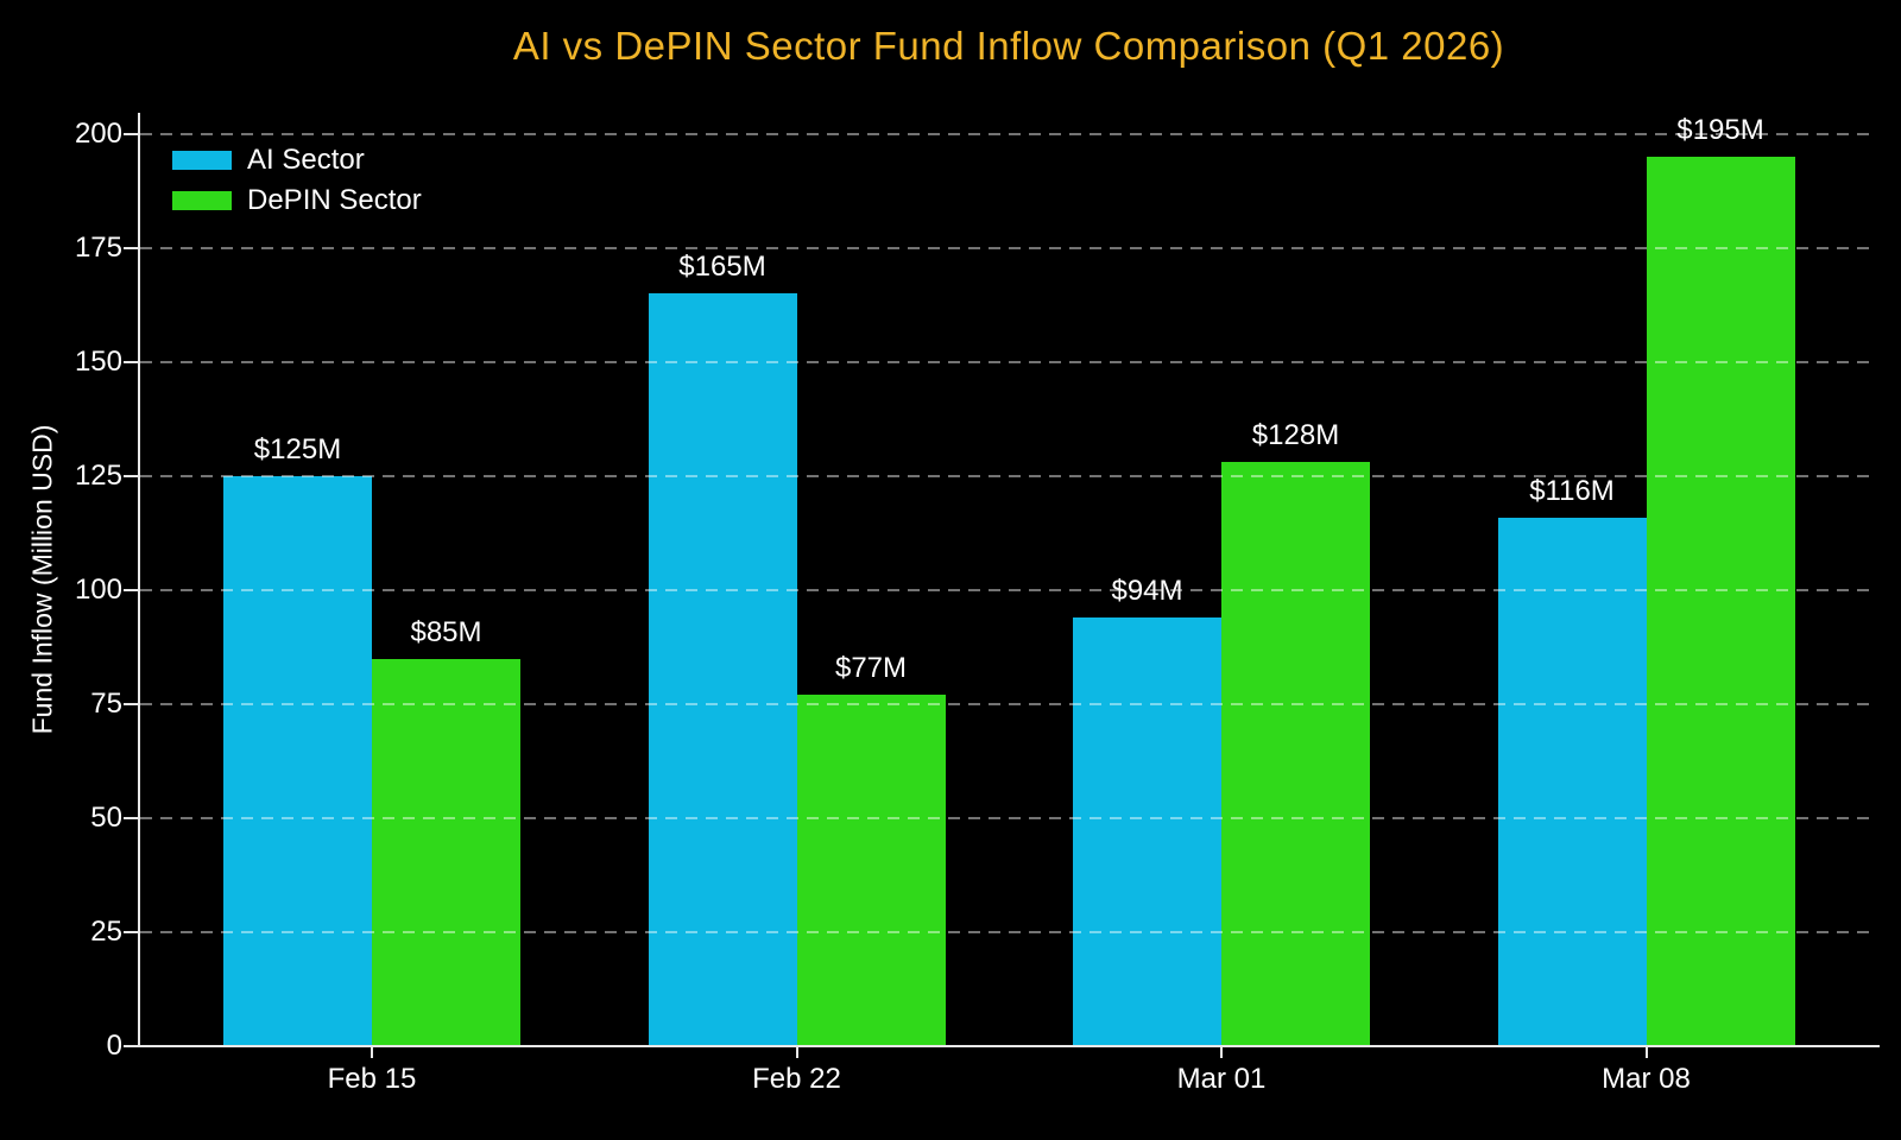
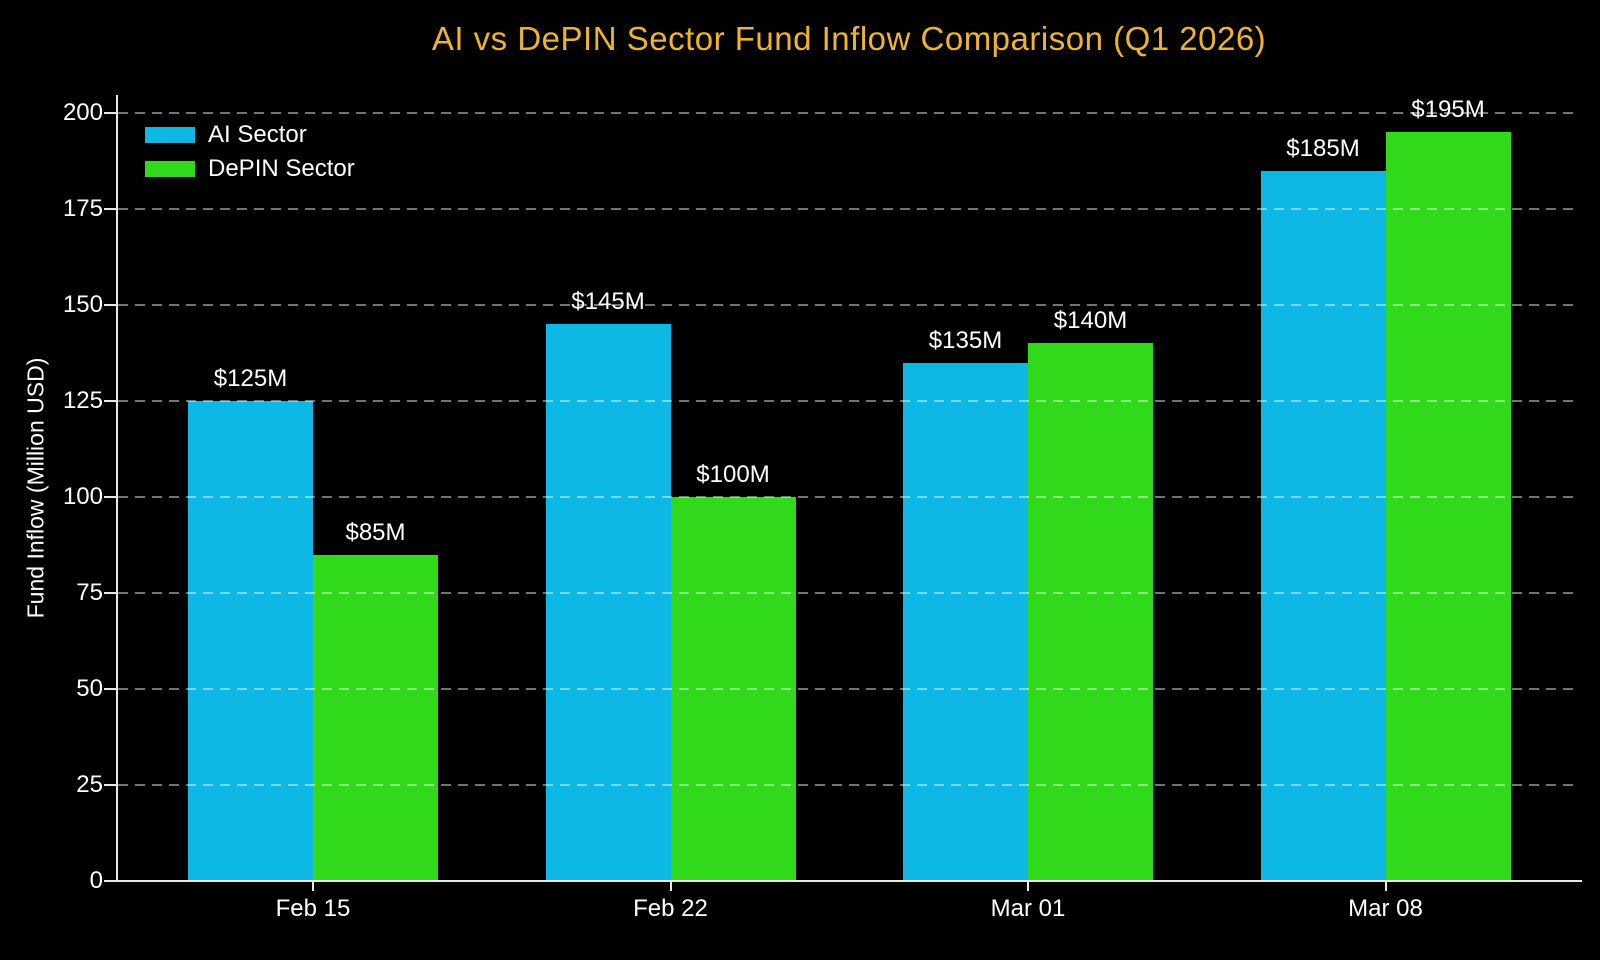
AI Sector/Feb 22: $165M -> $145M
DePIN Sector/Feb 22: $77M -> $100M
AI Sector/Mar 01: $94M -> $135M
DePIN Sector/Mar 01: $128M -> $140M
AI Sector/Mar 08: $116M -> $185M
